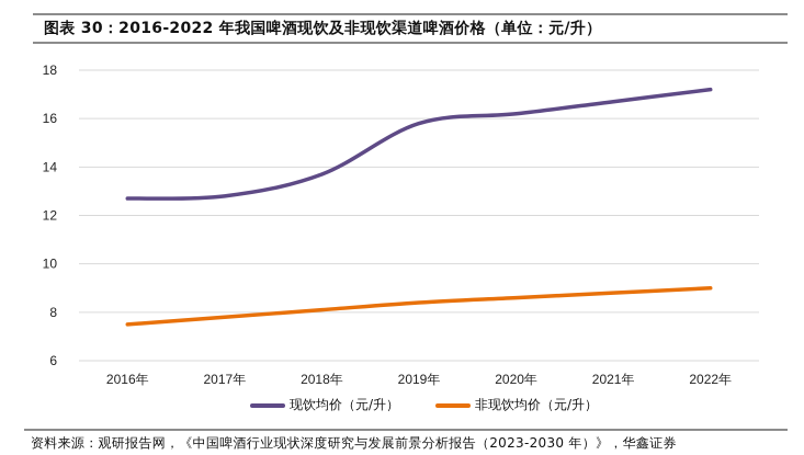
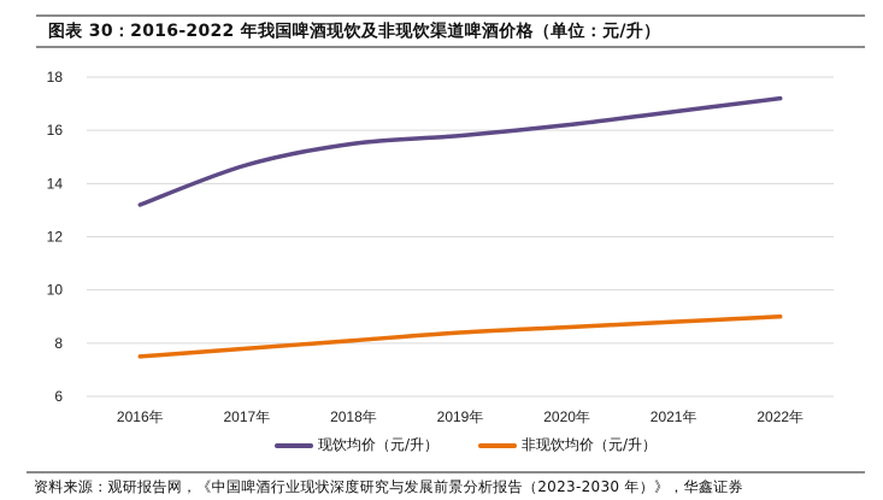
现饮均价（元/升）/2016年: 12.7 -> 13.2
现饮均价（元/升）/2017年: 12.8 -> 14.7
现饮均价（元/升）/2018年: 13.7 -> 15.5
